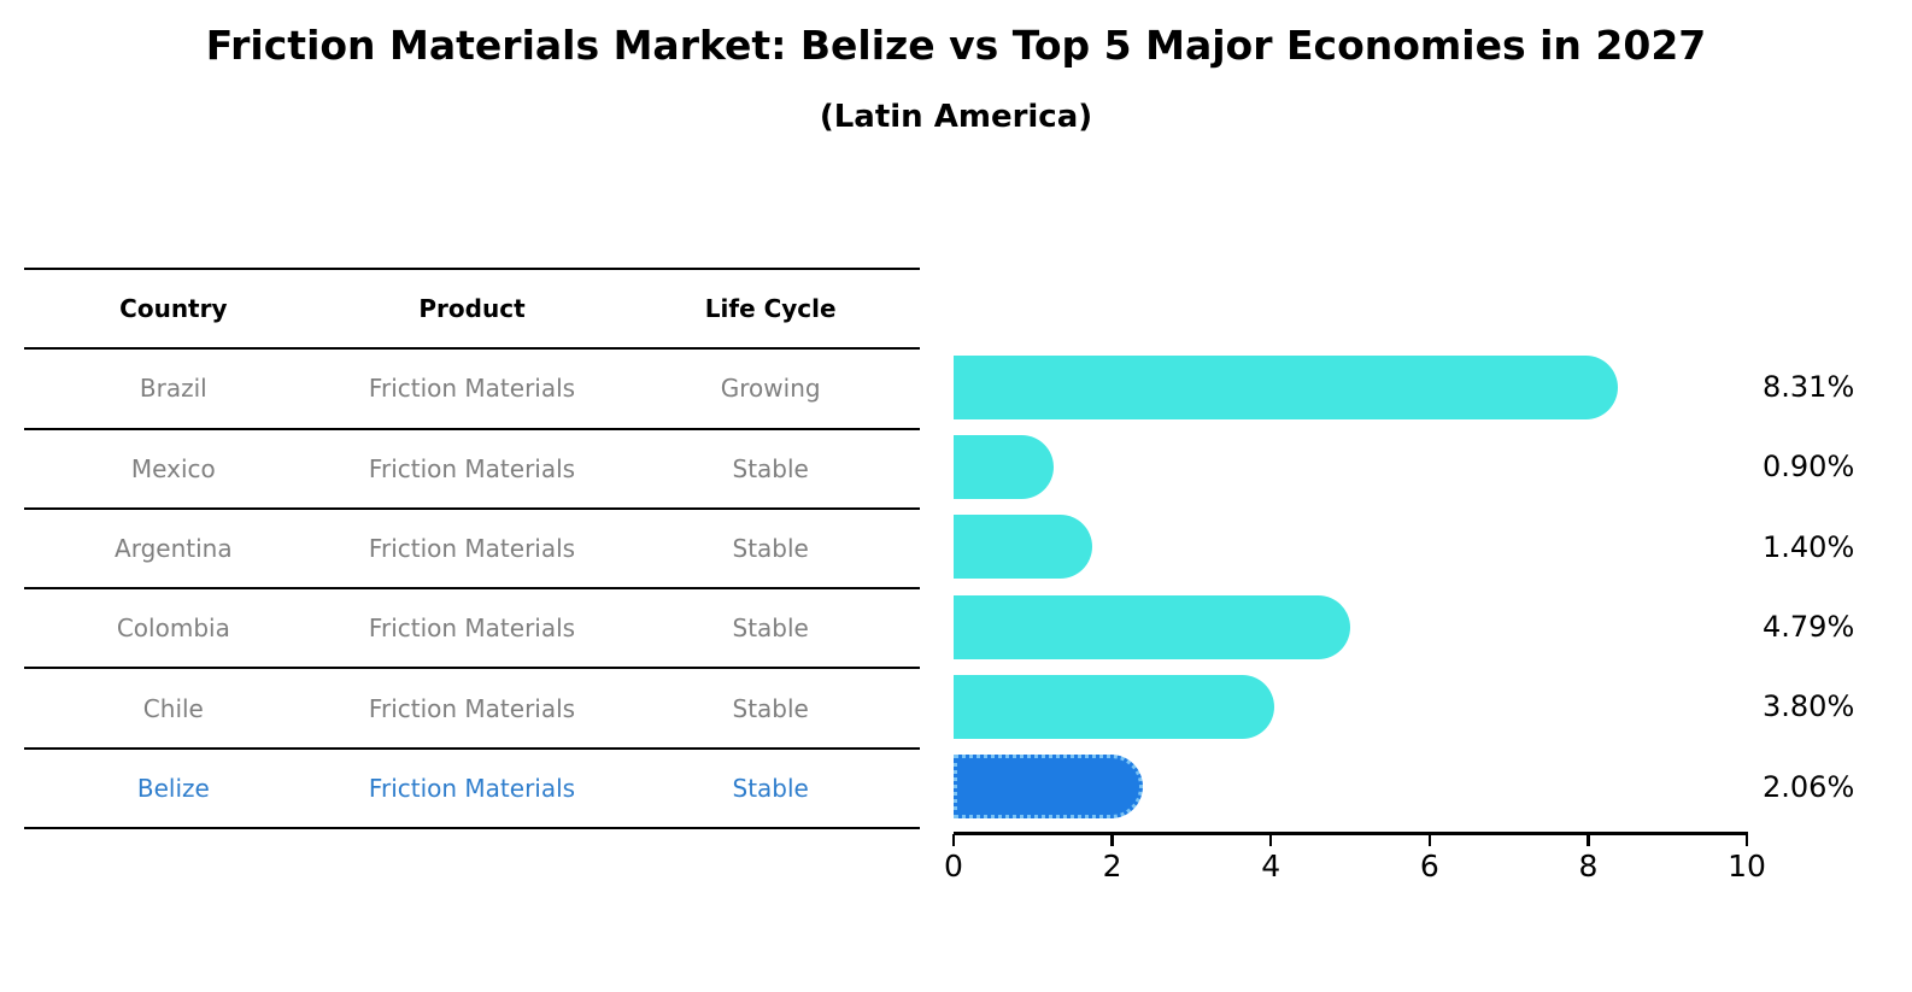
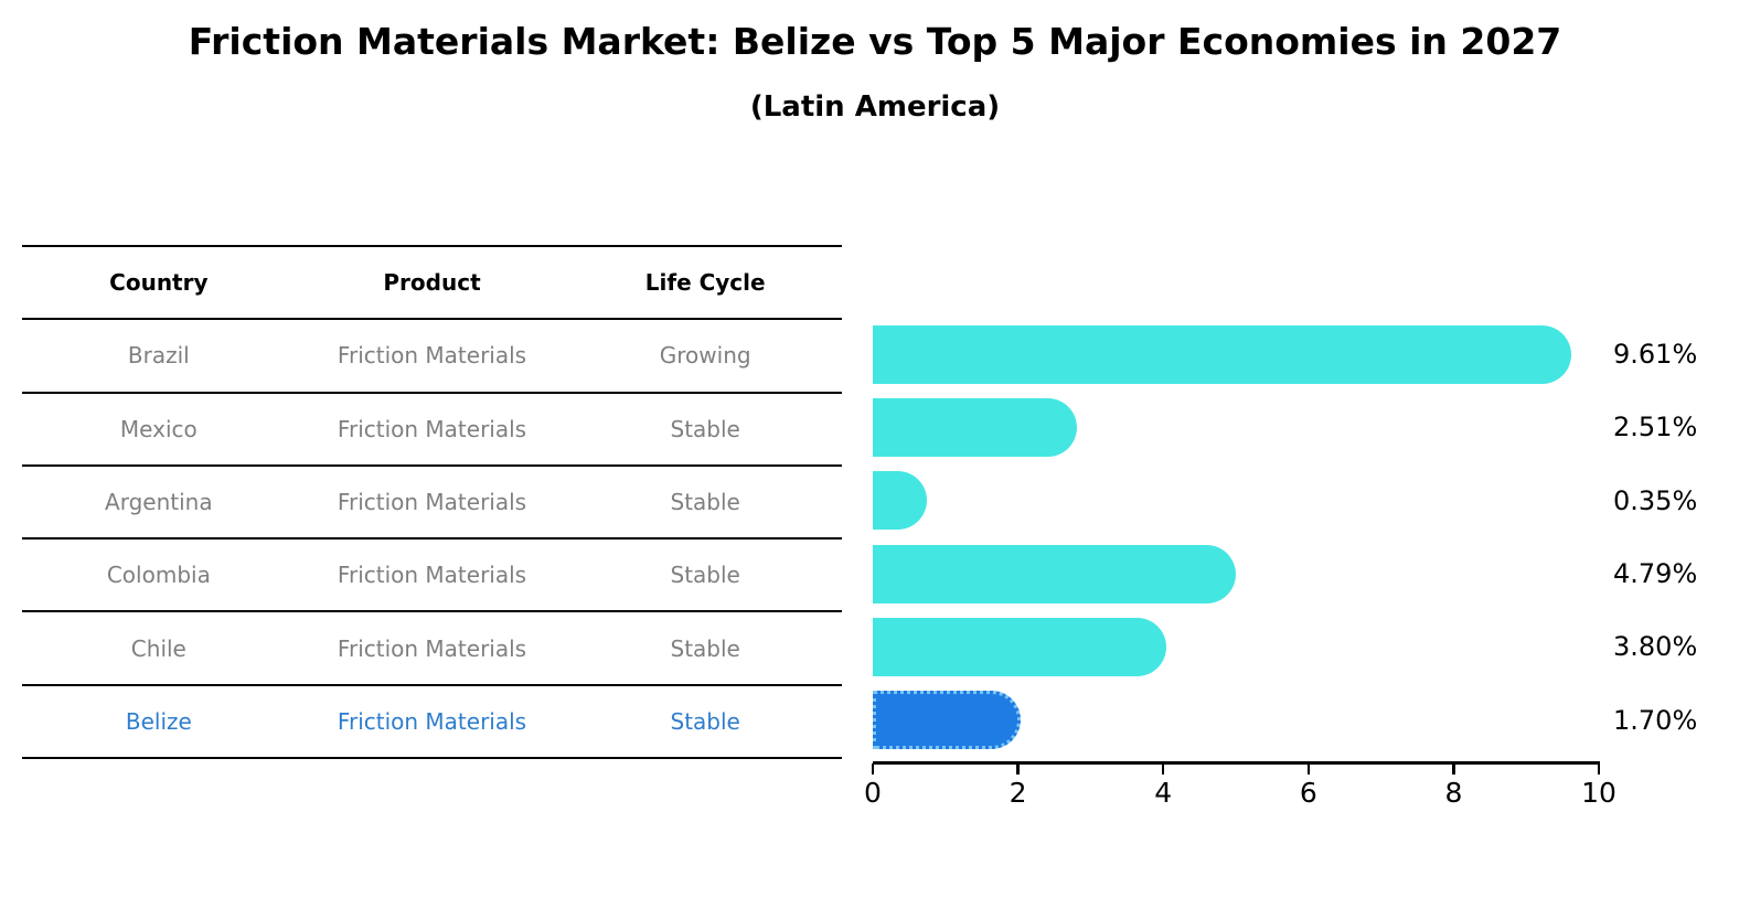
Brazil: 8.31% -> 9.61%
Mexico: 0.90% -> 2.51%
Argentina: 1.40% -> 0.35%
Belize: 2.06% -> 1.70%
